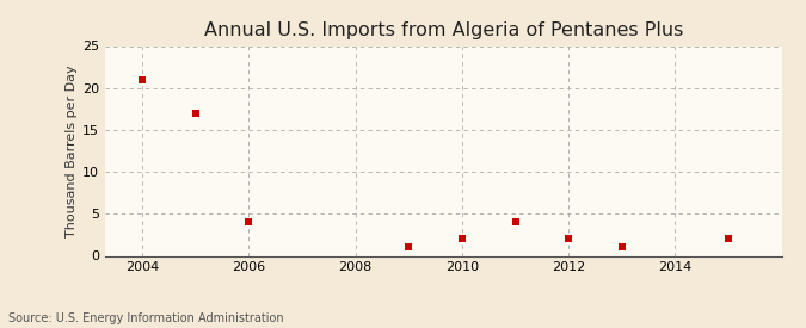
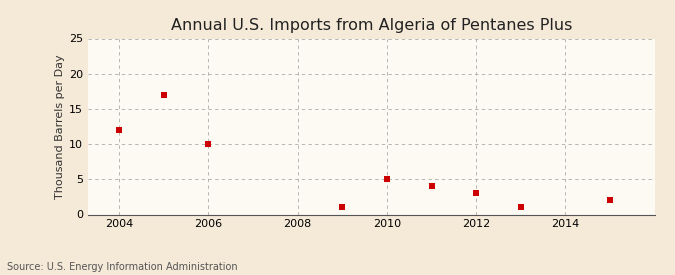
2004: 21 -> 12
2006: 4 -> 10
2010: 2 -> 5
2012: 2 -> 3
